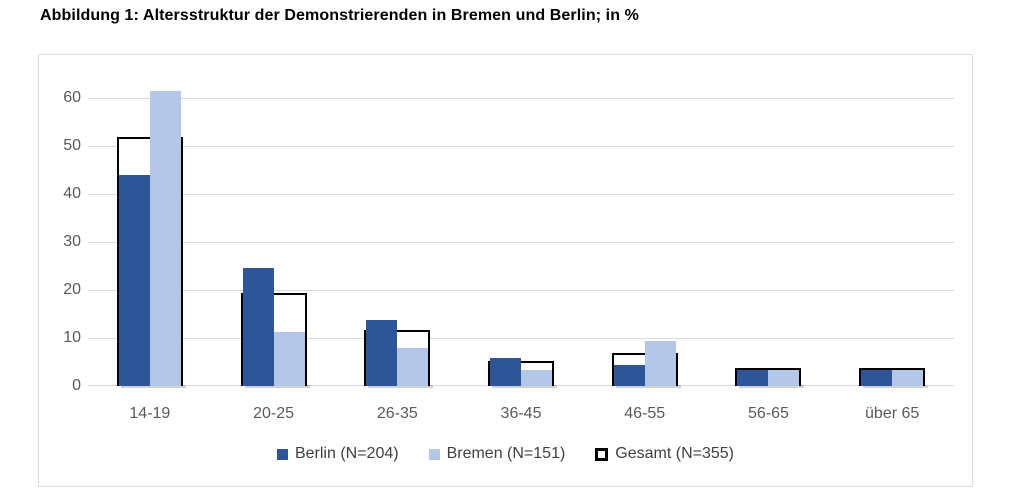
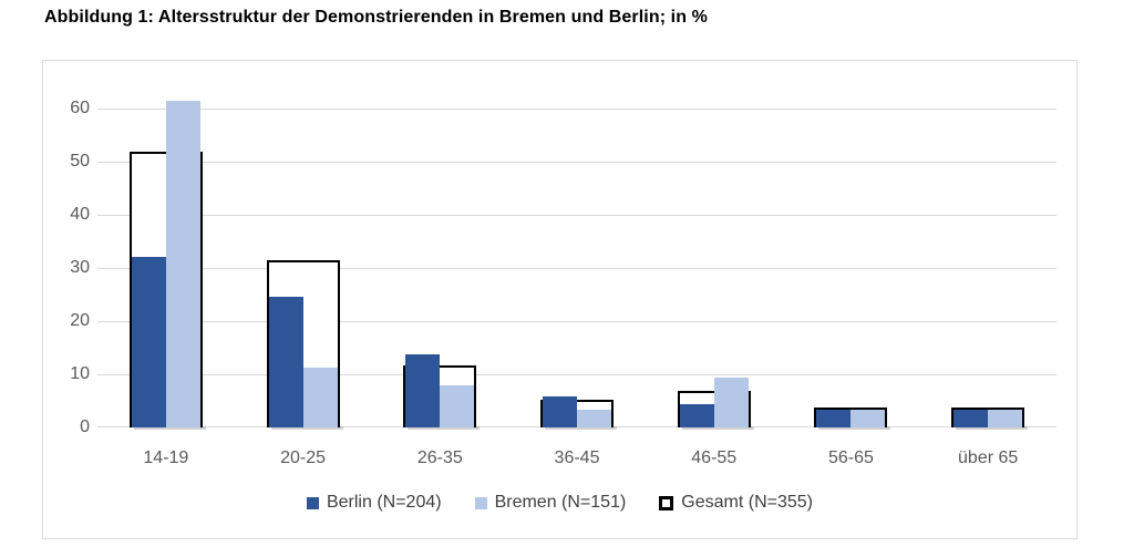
Berlin (N=204)/14-19: 44 -> 32
Gesamt (N=355)/20-25: 19 -> 31
